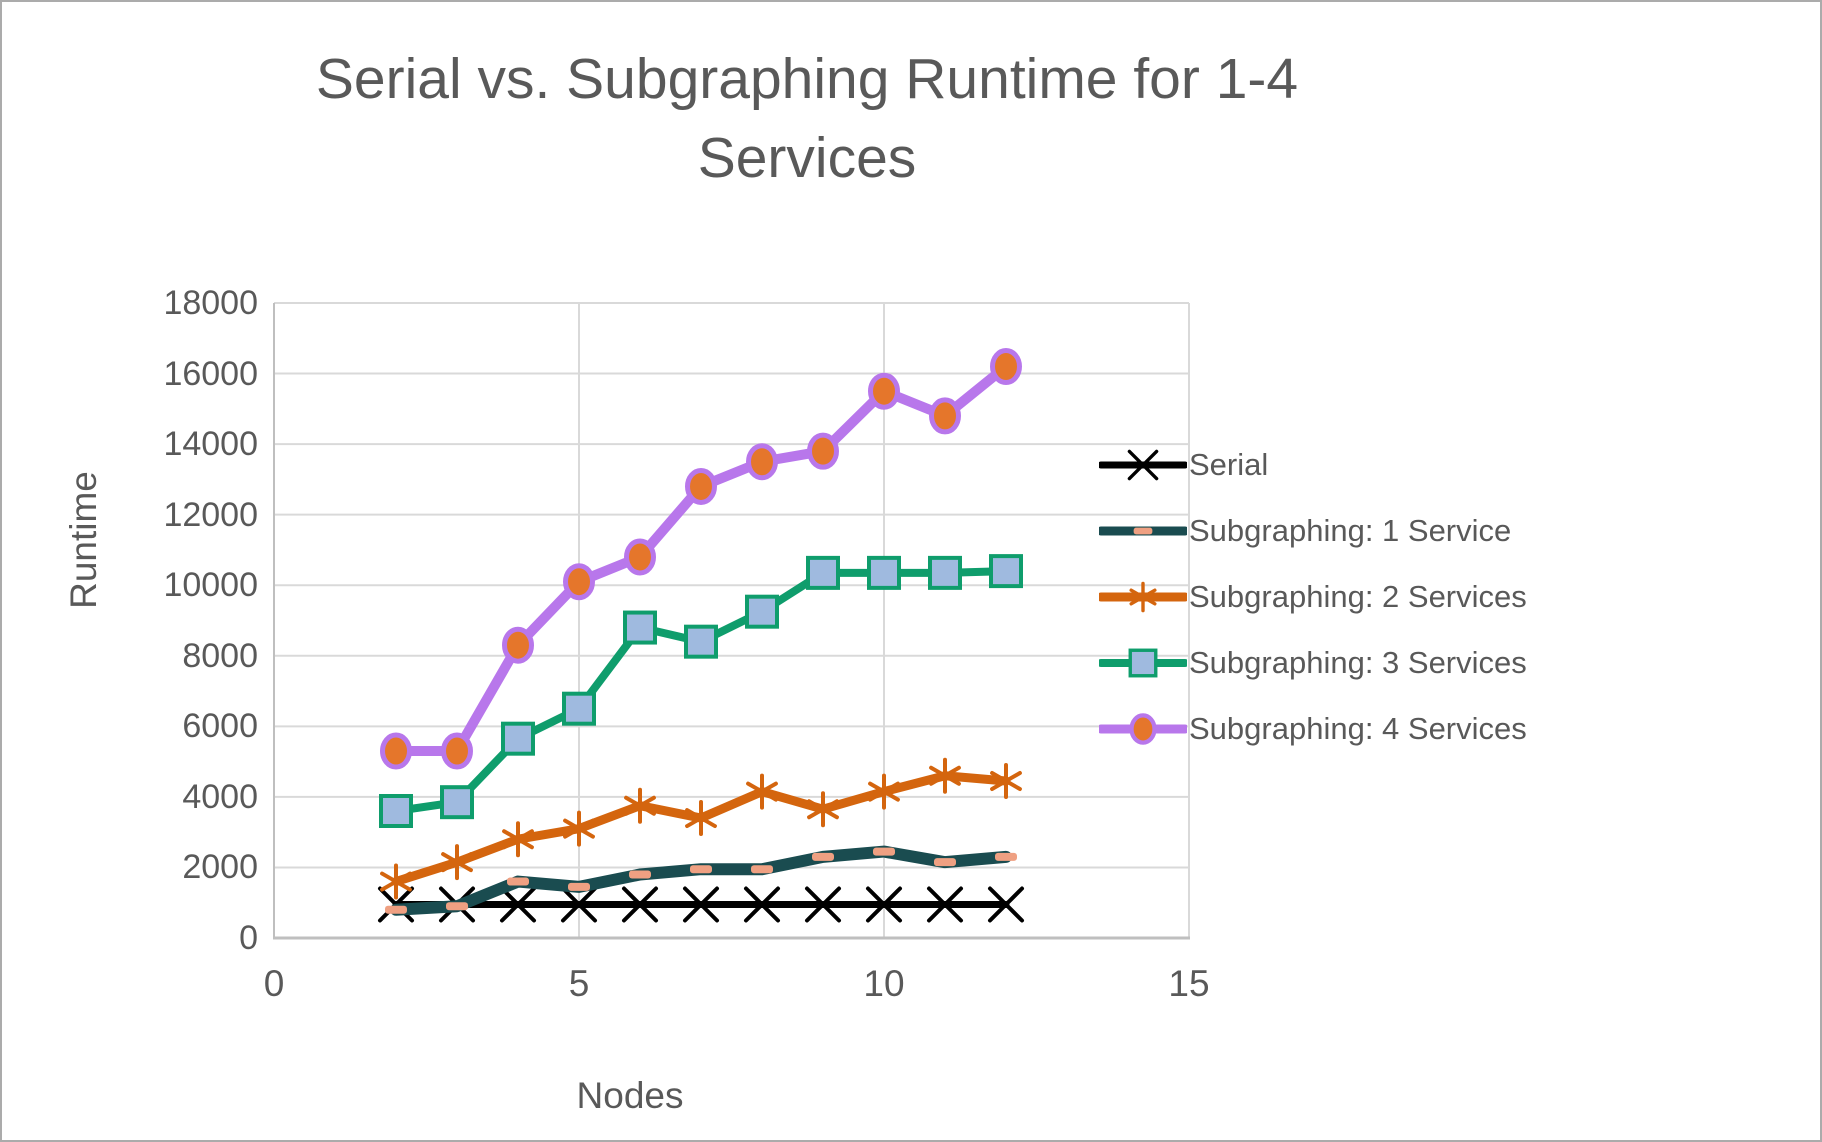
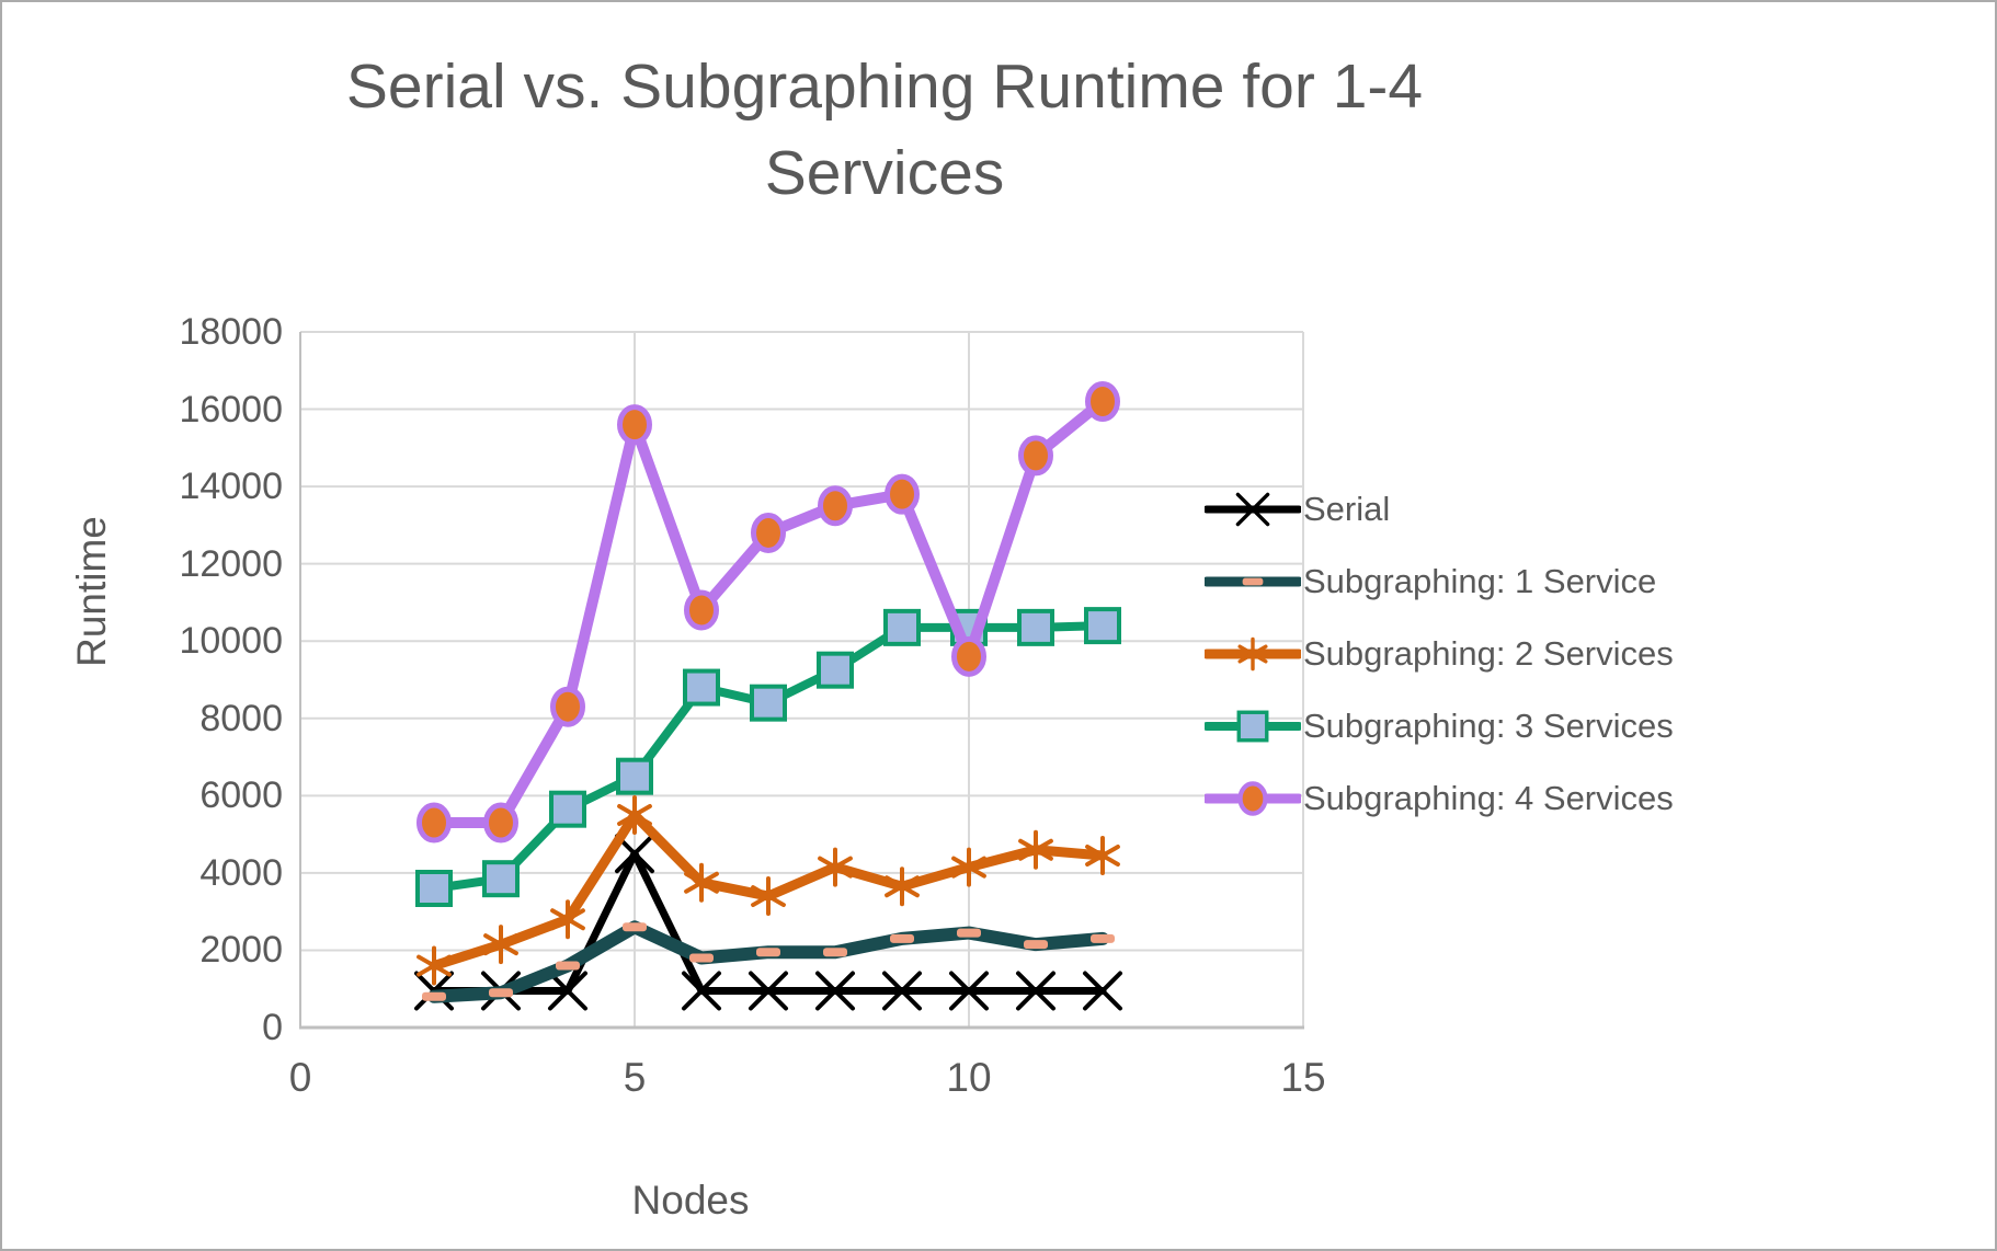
Serial/5: 1000 -> 4500
Subgraphing: 1 Service/5: 1400 -> 2600
Subgraphing: 2 Services/5: 3100 -> 5500
Subgraphing: 4 Services/5: 10100 -> 15600
Subgraphing: 4 Services/10: 15500 -> 9600
